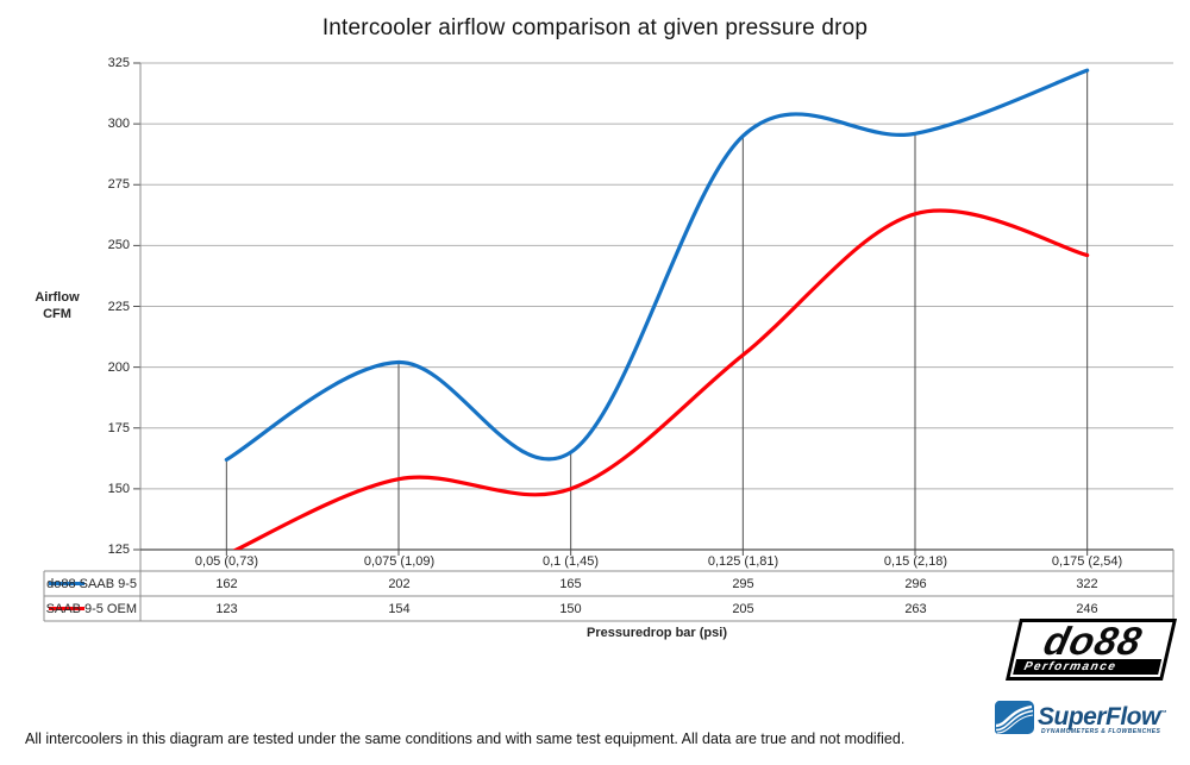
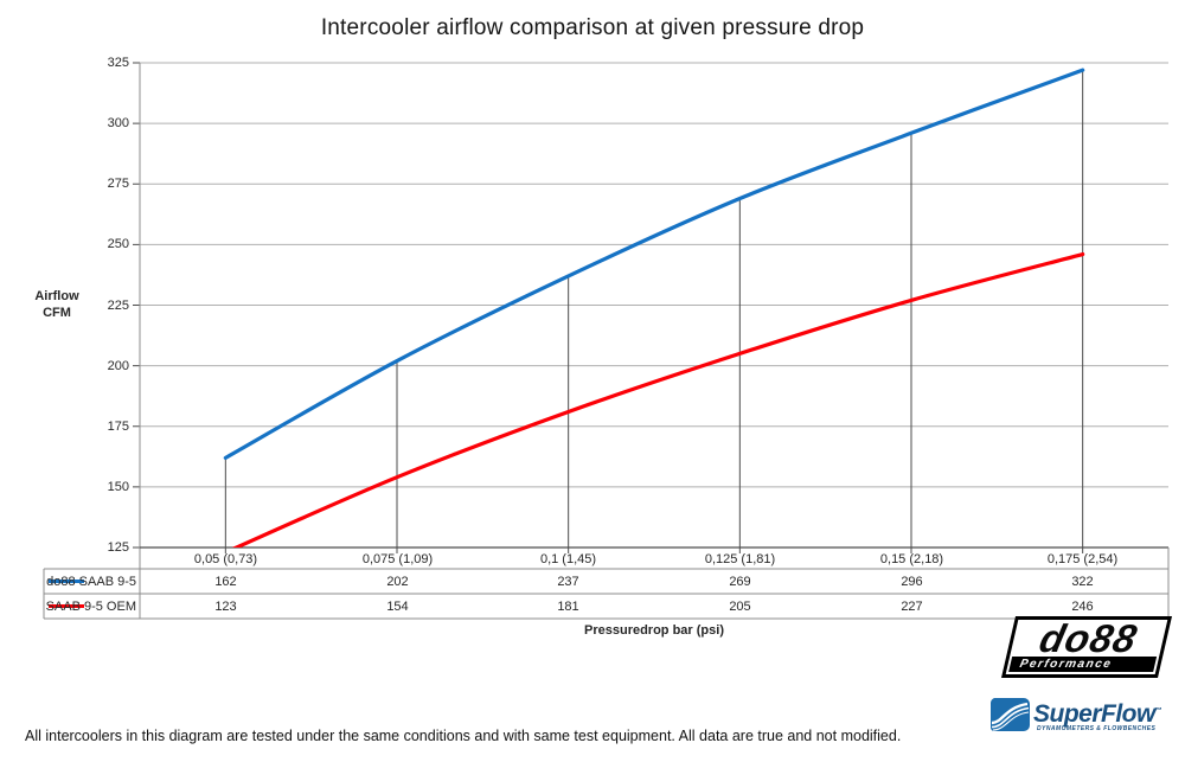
do88 SAAB 9-5/0,1 (1,45): 165 -> 237
SAAB 9-5 OEM/0,1 (1,45): 150 -> 181
do88 SAAB 9-5/0,125 (1,81): 295 -> 269
SAAB 9-5 OEM/0,15 (2,18): 263 -> 227
